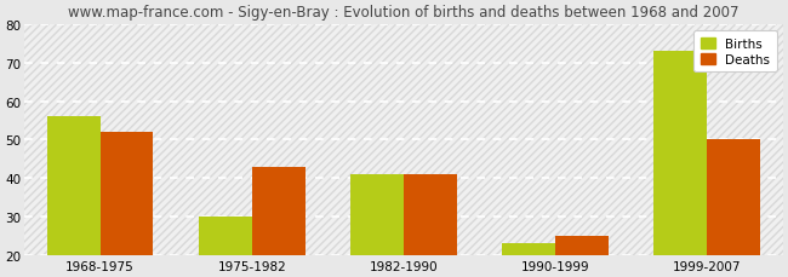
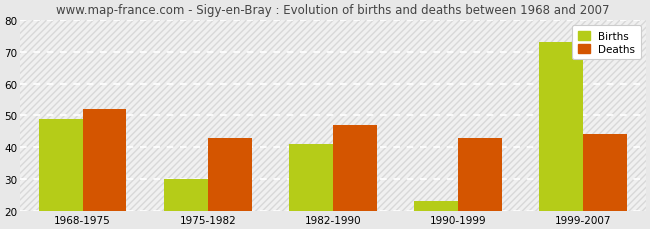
Births/1968-1975: 56 -> 49
Deaths/1982-1990: 41 -> 47
Deaths/1990-1999: 25 -> 43
Deaths/1999-2007: 50 -> 44
